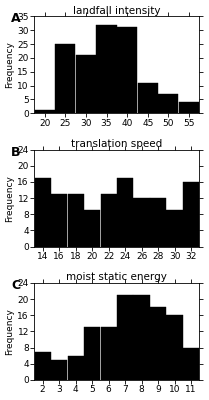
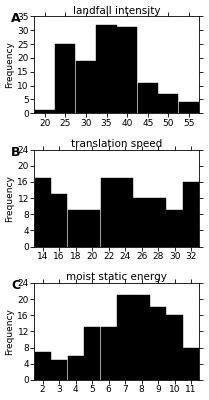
landfall intensity/30: 21 -> 19
translation speed/18: 13 -> 9
translation speed/22: 13 -> 17
